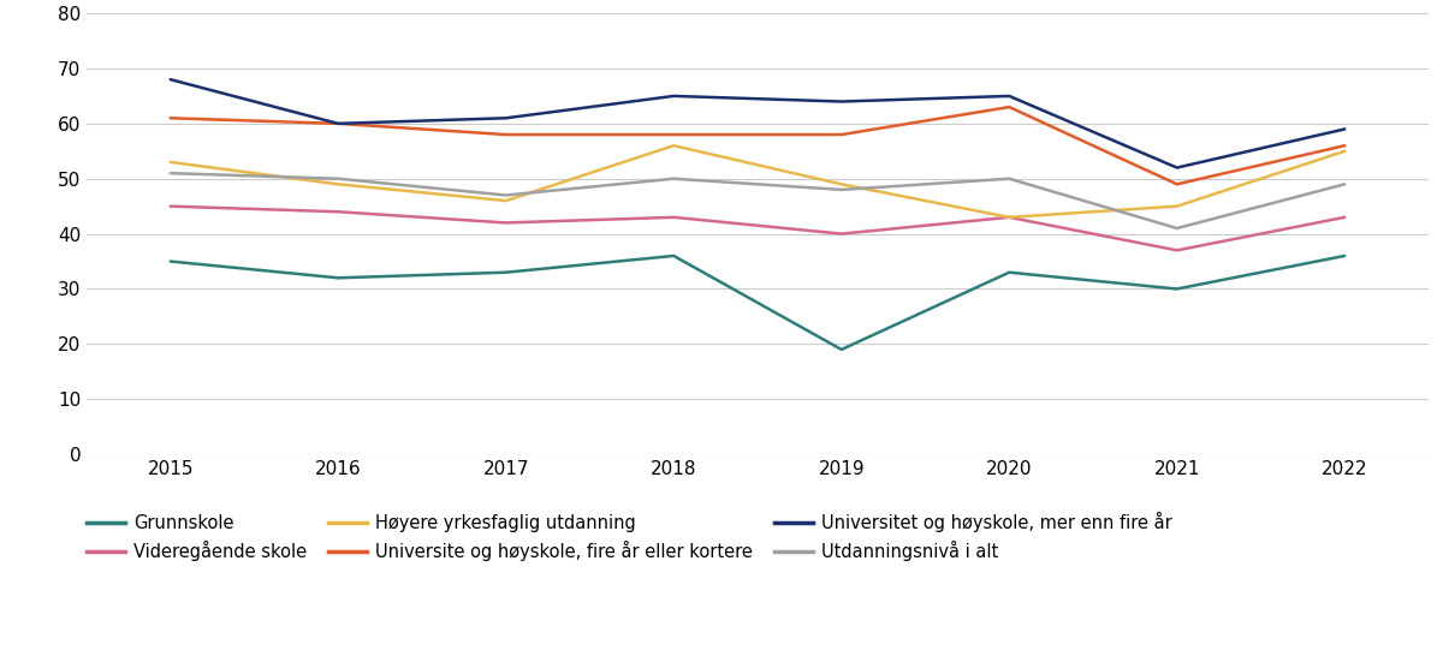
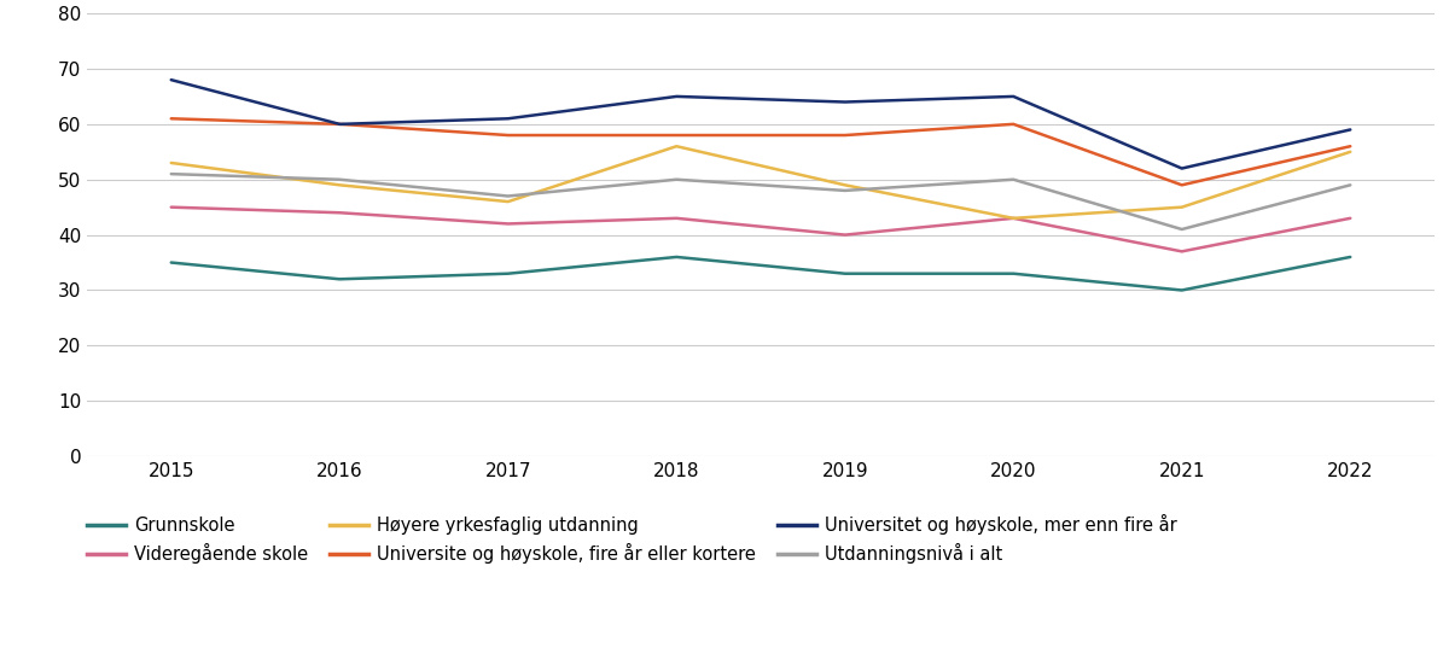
Grunnskole/2019: 19 -> 33
Universite og høyskole, fire år eller kortere/2020: 63 -> 60
